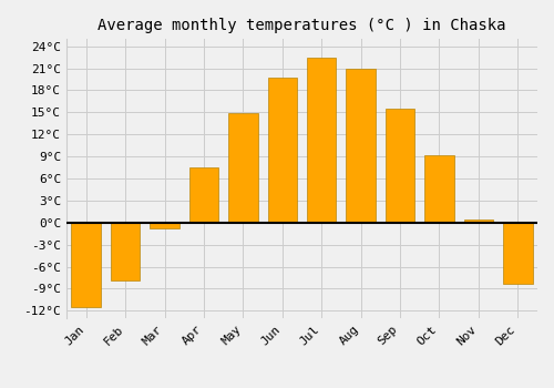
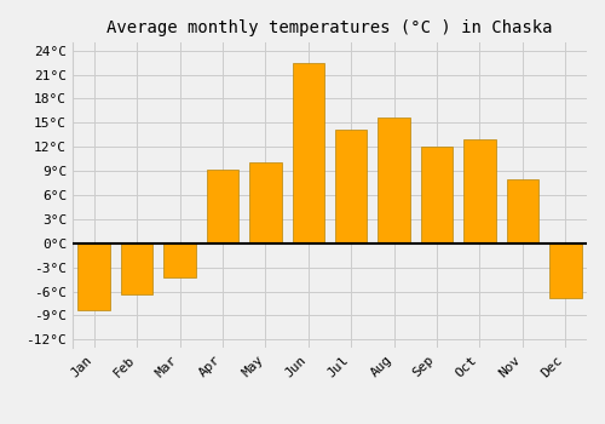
Jan: -11.5°C -> -8.4°C
Feb: -7.8°C -> -6.4°C
Mar: -0.8°C -> -4.2°C
Apr: 7.5°C -> 9.2°C
May: 14.9°C -> 10.0°C
Jun: 19.7°C -> 22.4°C
Jul: 22.5°C -> 14.2°C
Aug: 21.0°C -> 15.6°C
Sep: 15.5°C -> 12.0°C
Oct: 9.2°C -> 13.0°C
Nov: 0.4°C -> 8.0°C
Dec: -8.3°C -> -6.8°C
